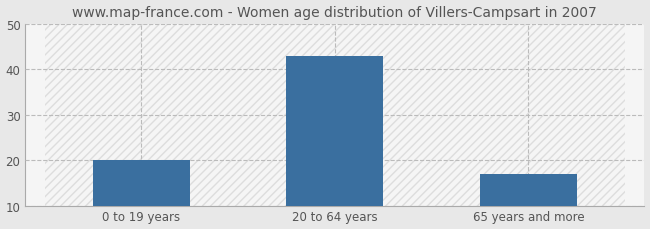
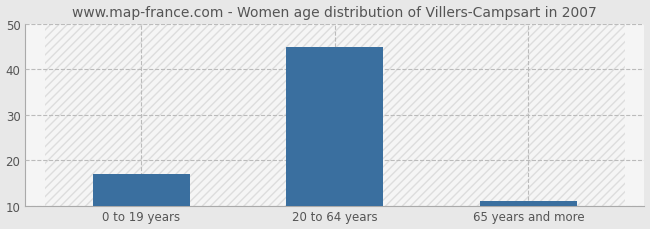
0 to 19 years: 20 -> 17
20 to 64 years: 43 -> 45
65 years and more: 17 -> 11
